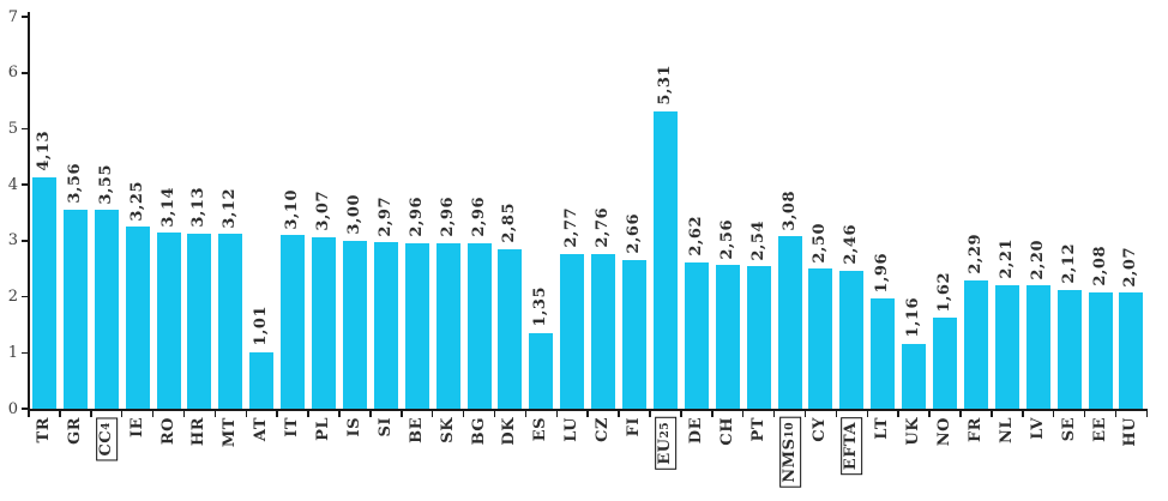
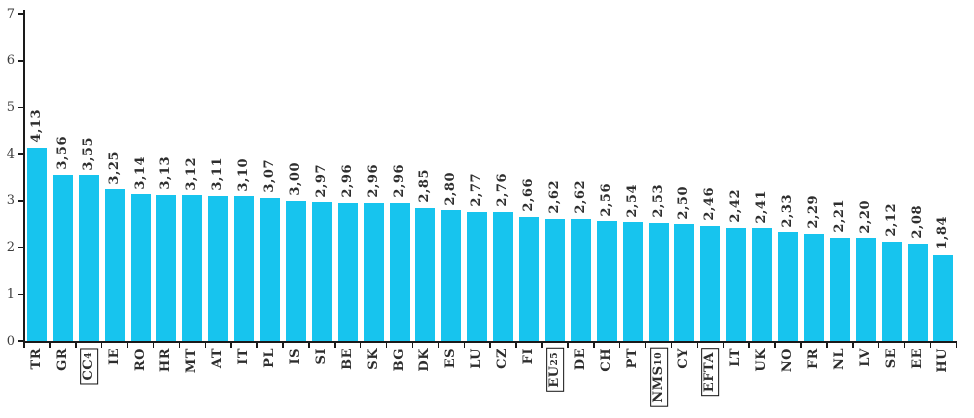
AT: 1,01 -> 3,11
ES: 1,35 -> 2,80
EU25: 5,31 -> 2,62
NMS10: 3,08 -> 2,53
LT: 1,96 -> 2,42
UK: 1,16 -> 2,41
NO: 1,62 -> 2,33
HU: 2,07 -> 1,84
